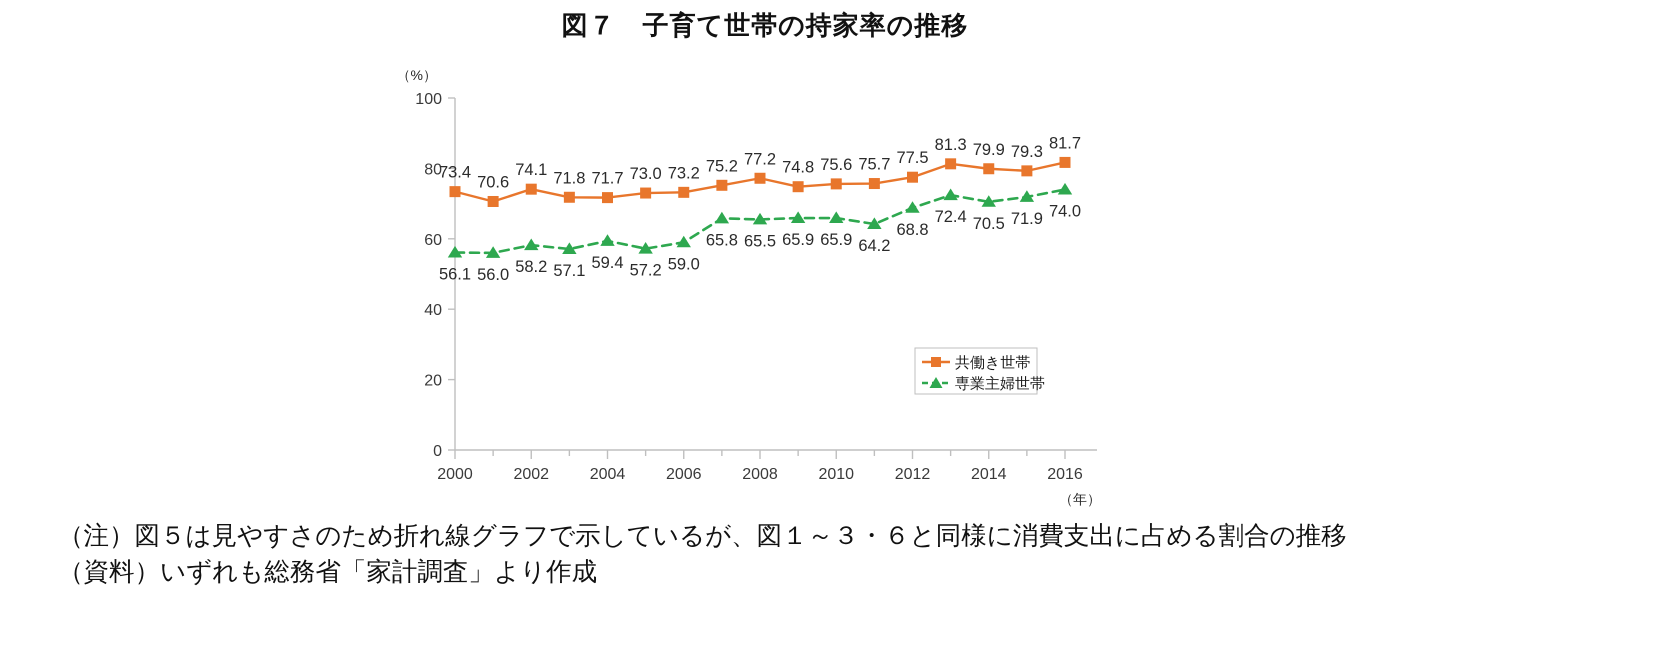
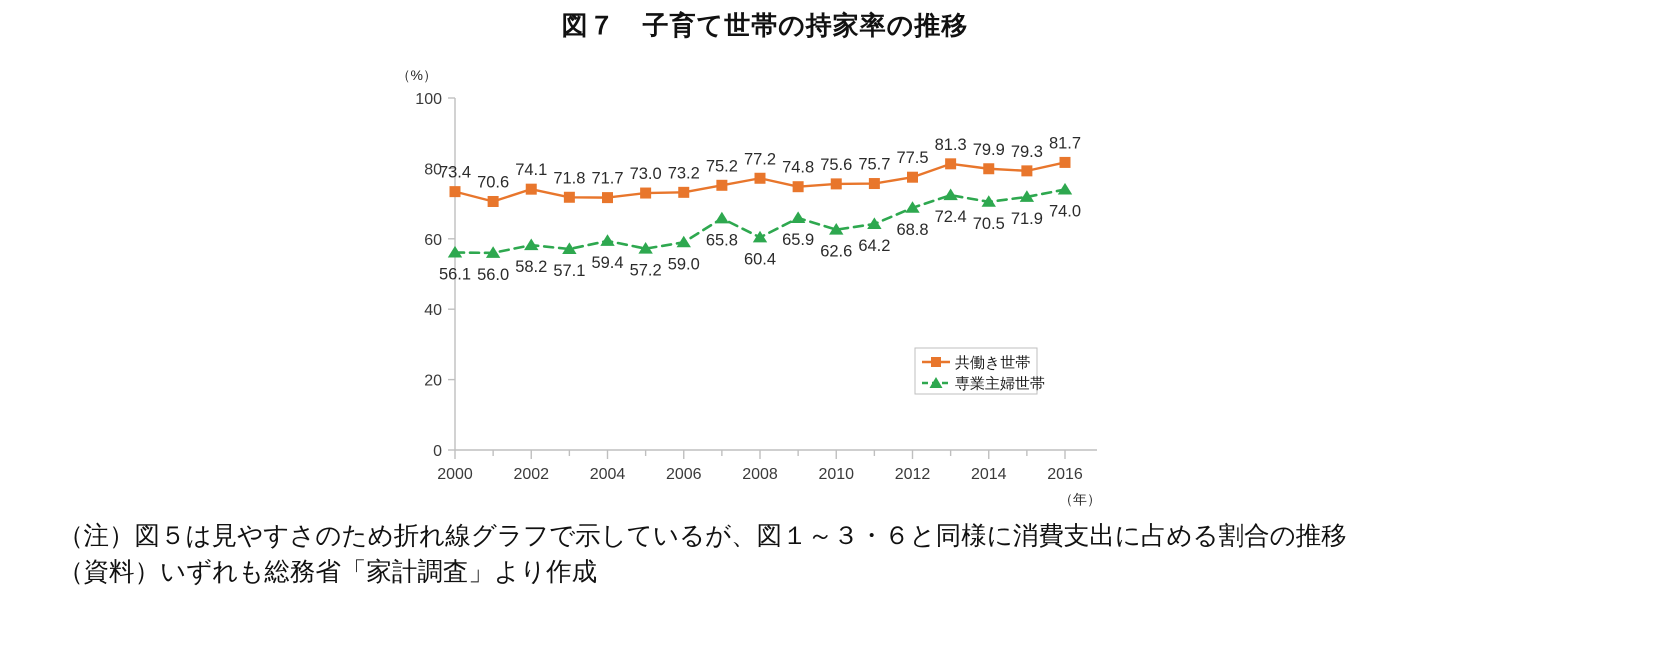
専業主婦世帯/2008: 65.5 -> 60.4
専業主婦世帯/2010: 65.9 -> 62.6
